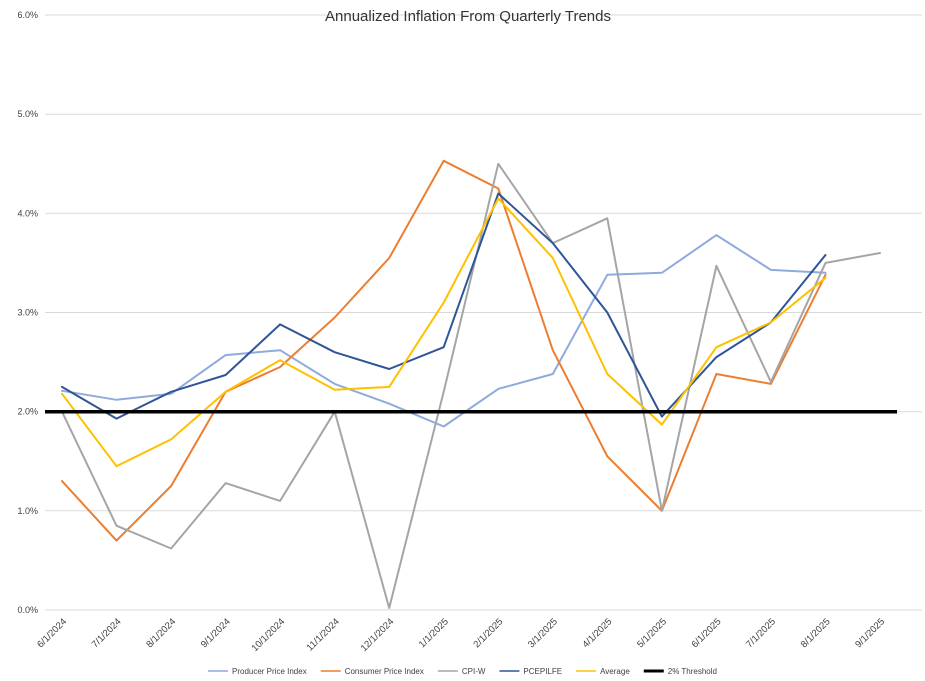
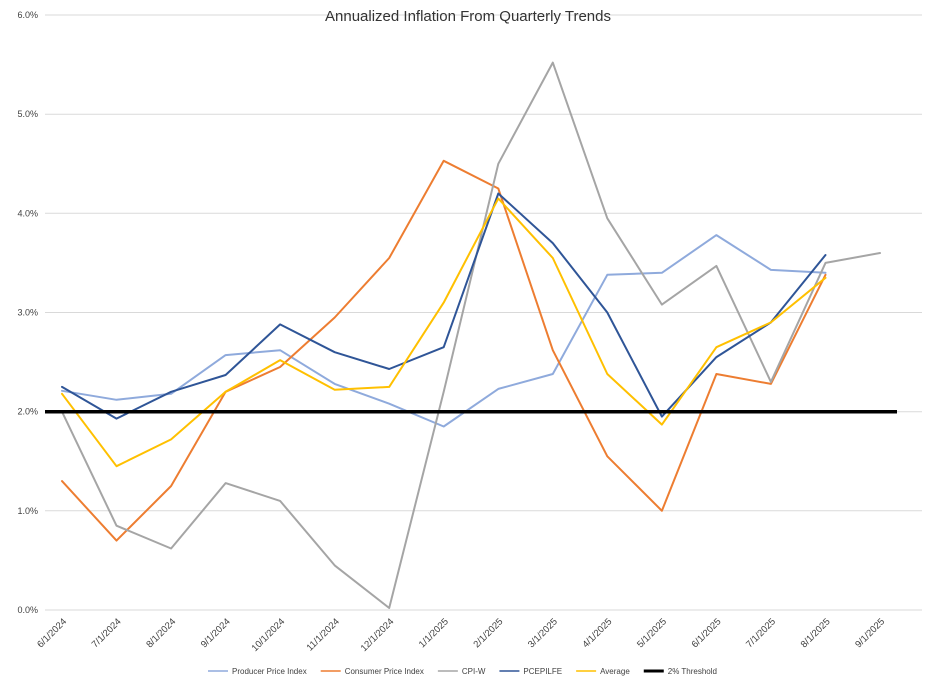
CPI-W/11/1/2024: 2.0% -> 0.5%
CPI-W/3/1/2025: 3.7% -> 5.5%
CPI-W/5/1/2025: 1.0% -> 3.1%
